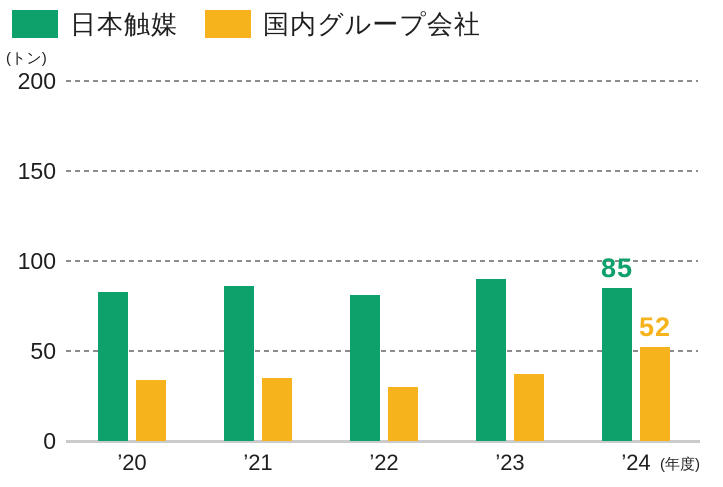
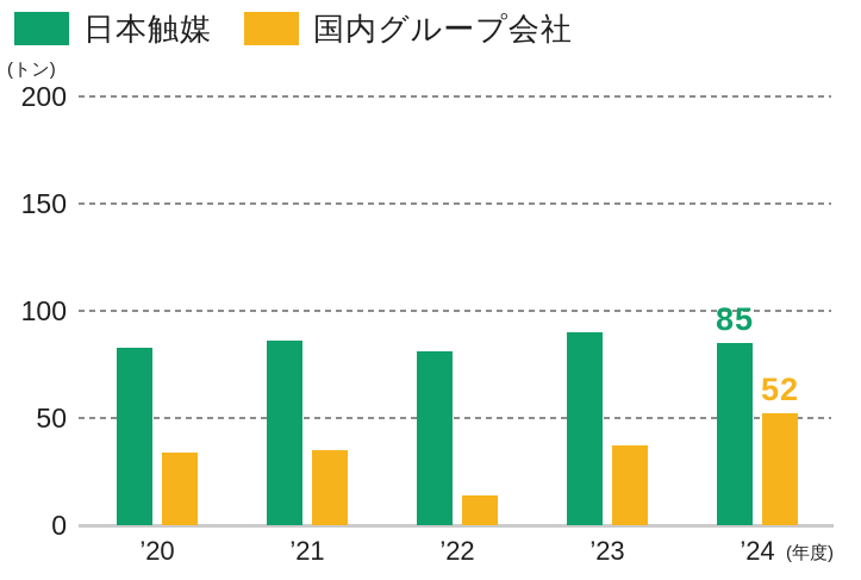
国内グループ会社/’22: 30 -> 14
